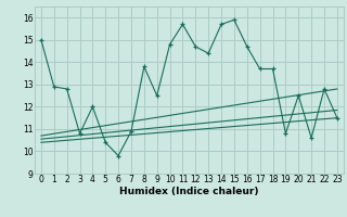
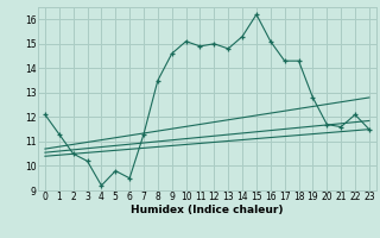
0: 15.0 -> 12.1
1: 12.9 -> 11.3
2: 12.8 -> 10.5
3: 10.8 -> 10.2
4: 12.0 -> 9.2
5: 10.4 -> 9.8
6: 9.8 -> 9.5
7: 10.9 -> 11.3
8: 13.8 -> 13.5
9: 12.5 -> 14.6
10: 14.8 -> 15.1
11: 15.7 -> 14.9
12: 14.7 -> 15.0
13: 14.4 -> 14.8
14: 15.7 -> 15.3
15: 15.9 -> 16.2
16: 14.7 -> 15.1
17: 13.7 -> 14.3
18: 13.7 -> 14.3
19: 10.8 -> 12.8
20: 12.5 -> 11.7
21: 10.6 -> 11.6
22: 12.8 -> 12.1
